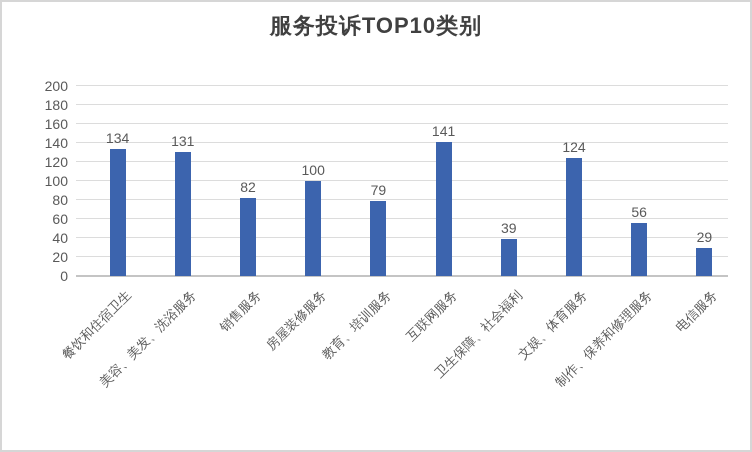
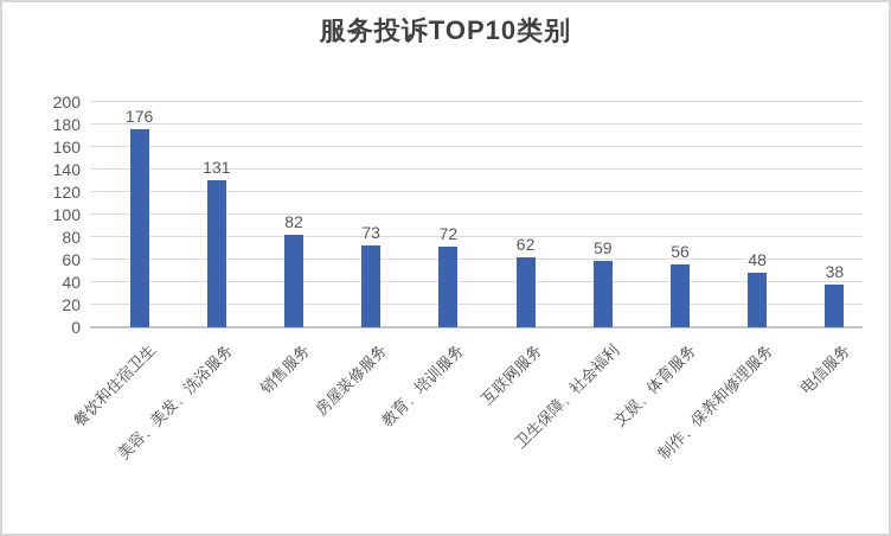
餐饮和住宿卫生: 134 -> 176
房屋装修服务: 100 -> 73
教育、培训服务: 79 -> 72
互联网服务: 141 -> 62
卫生保障、社会福利: 39 -> 59
文娱、体育服务: 124 -> 56
制作、保养和修理服务: 56 -> 48
电信服务: 29 -> 38
